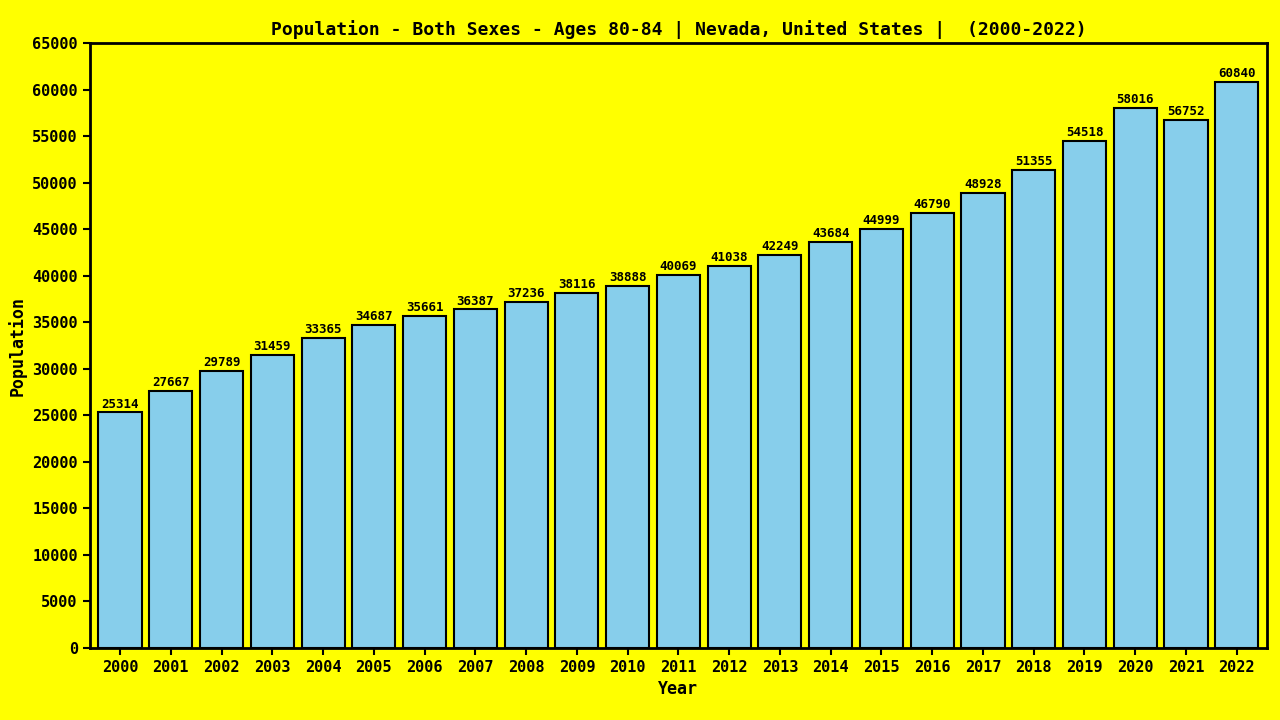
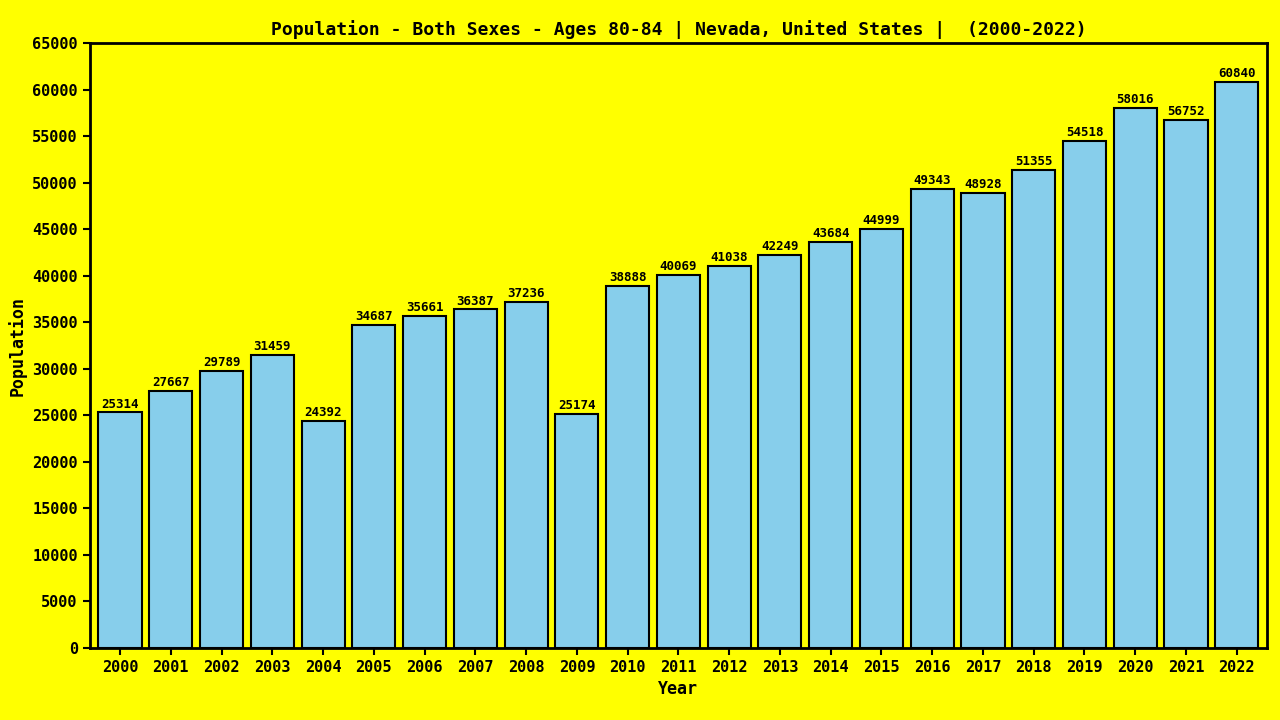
2004: 33365 -> 24392
2009: 38116 -> 25174
2016: 46790 -> 49343
